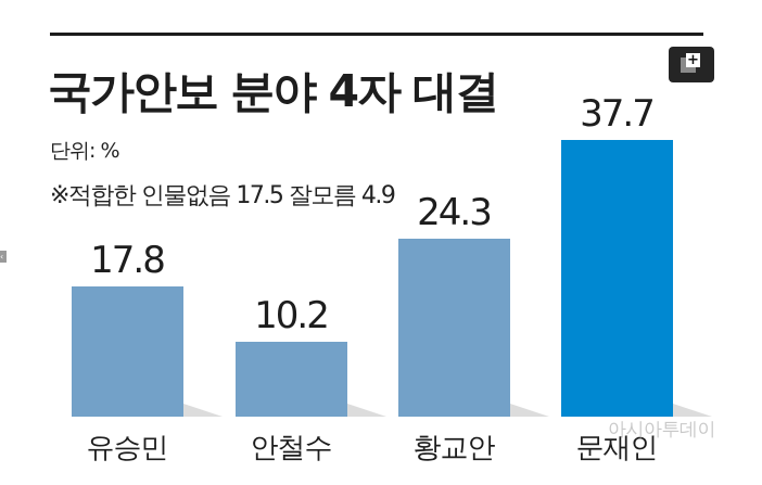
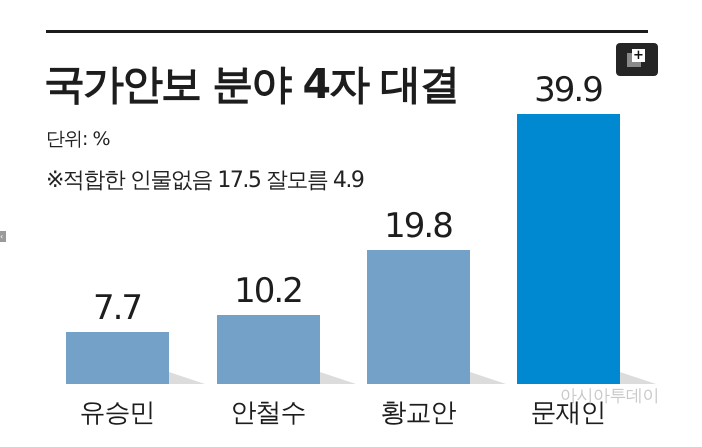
유승민: 17.8 -> 7.7
황교안: 24.3 -> 19.8
문재인: 37.7 -> 39.9
